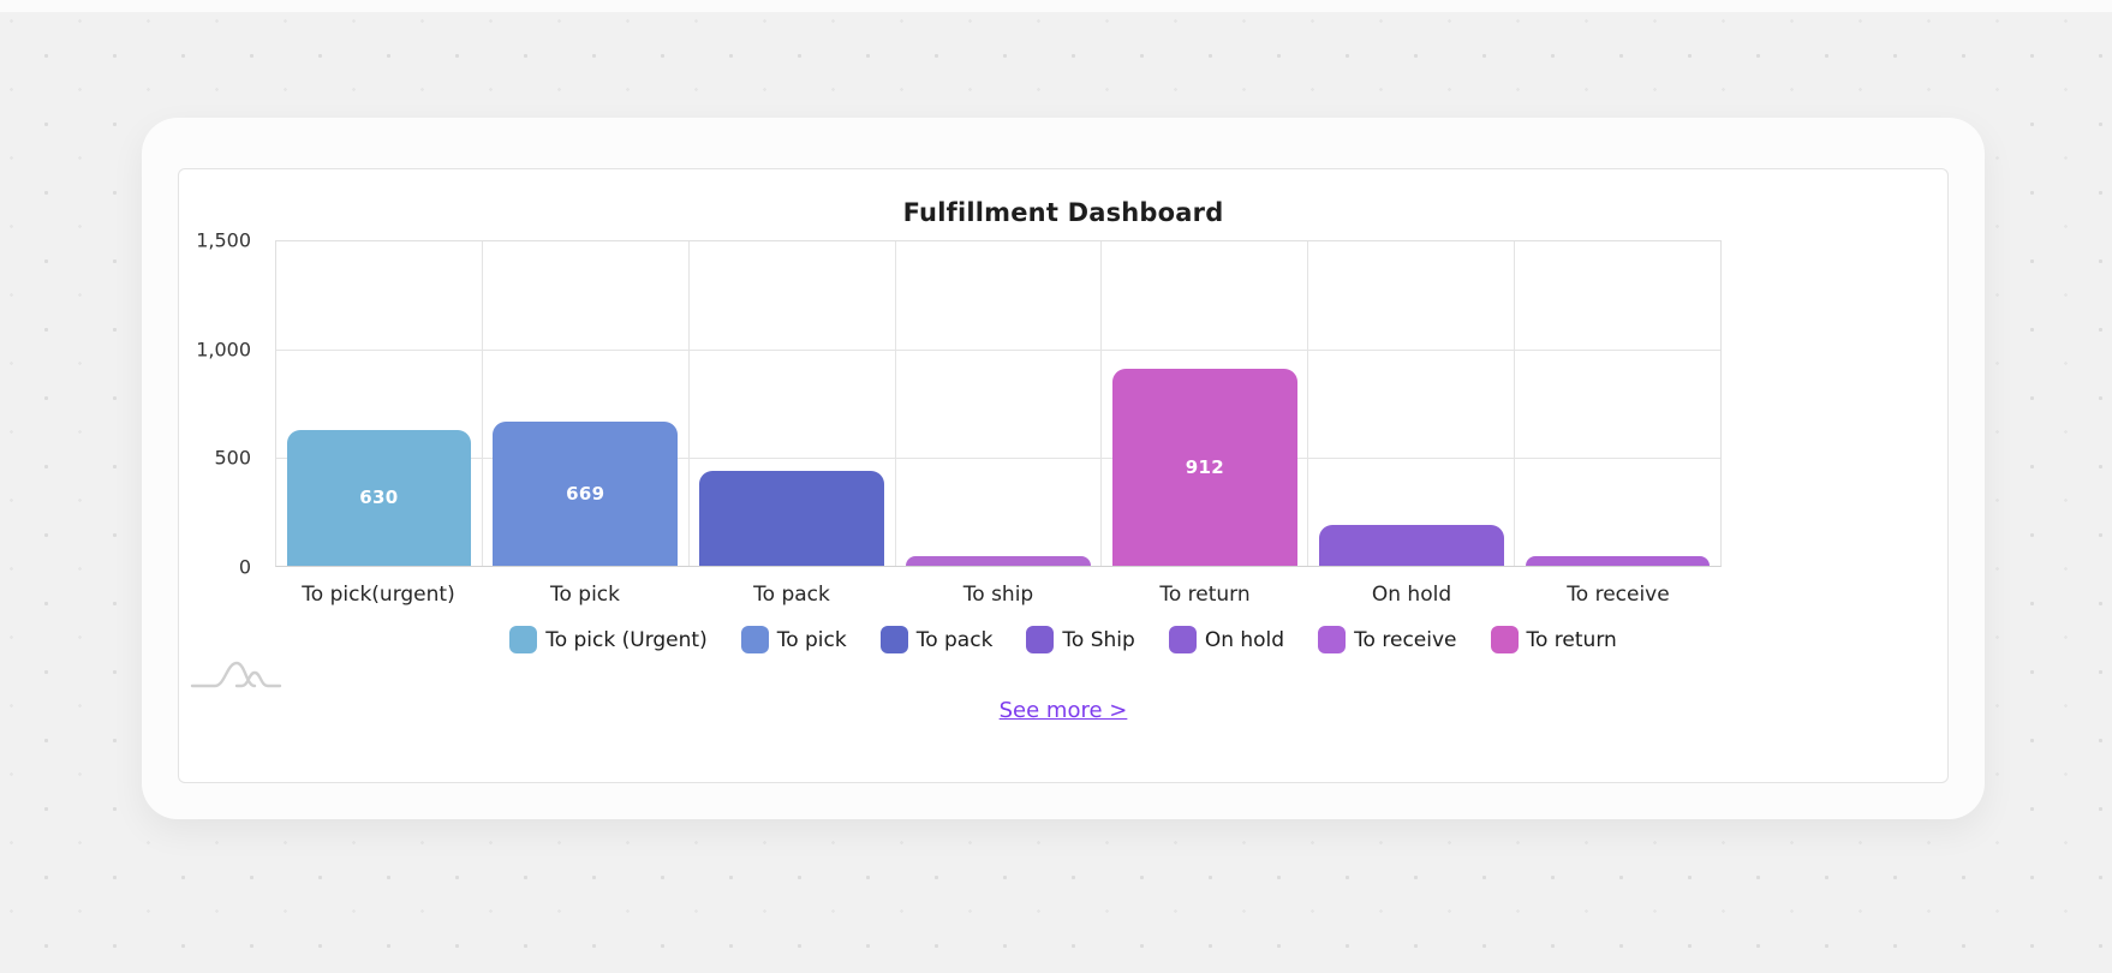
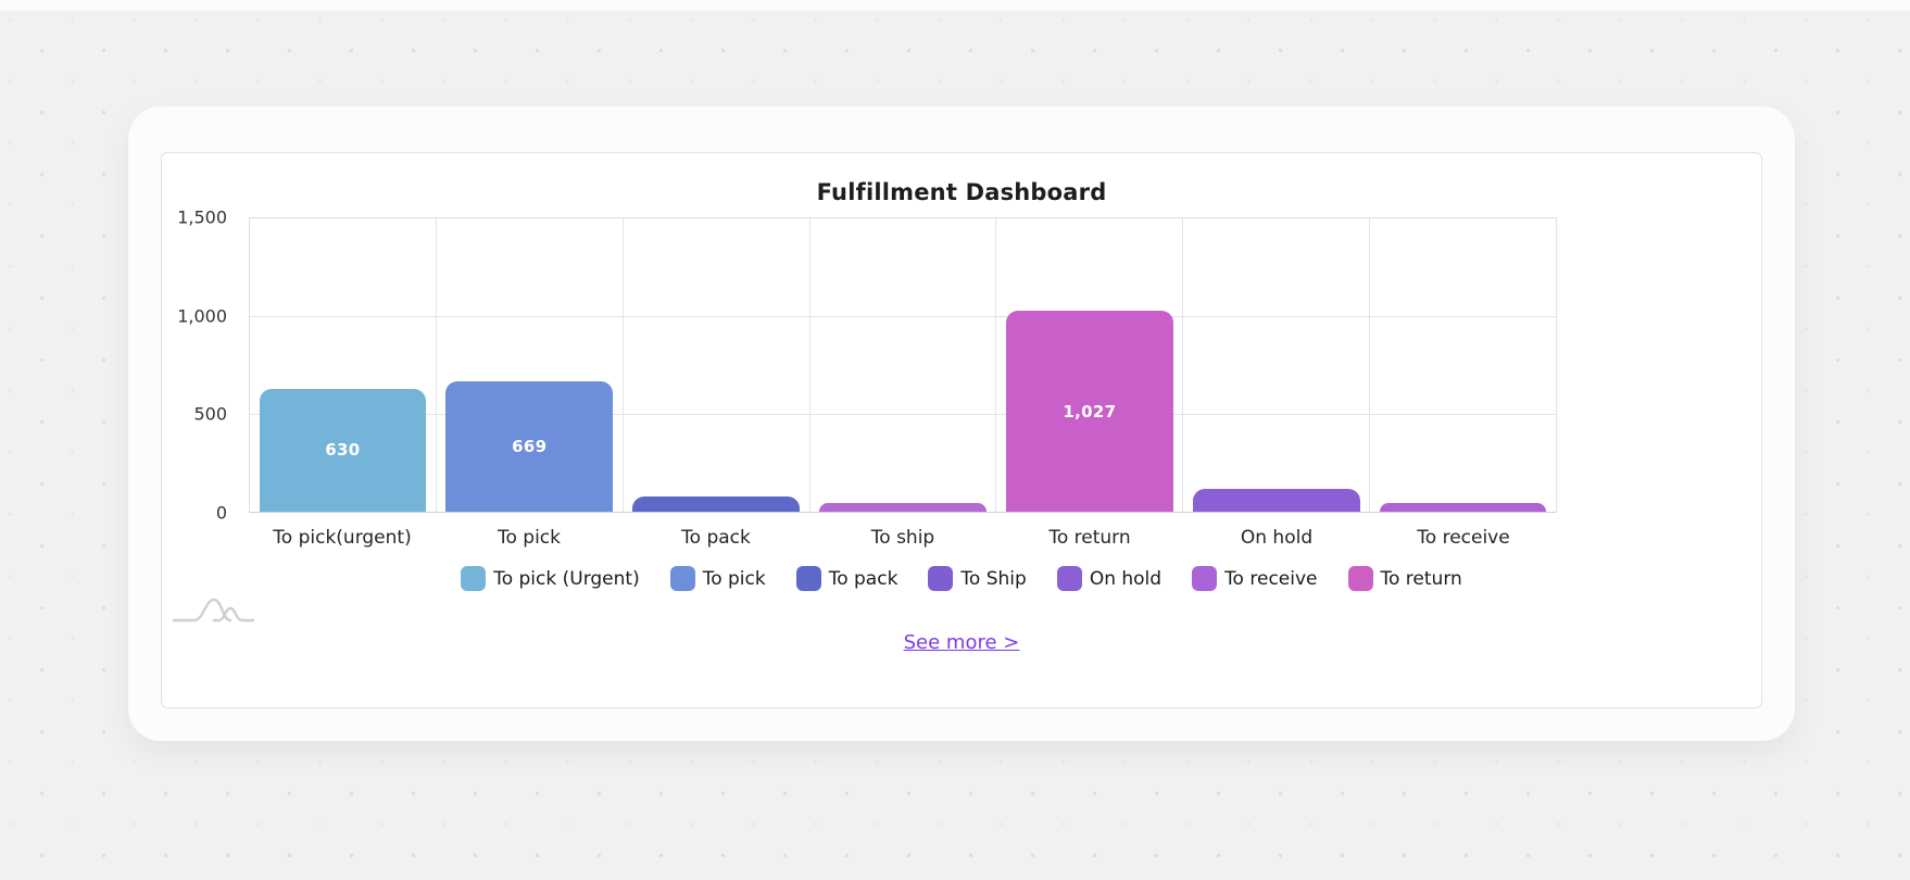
To pack: 440 -> 80
To return: 912 -> 1,027
On hold: 190 -> 120
